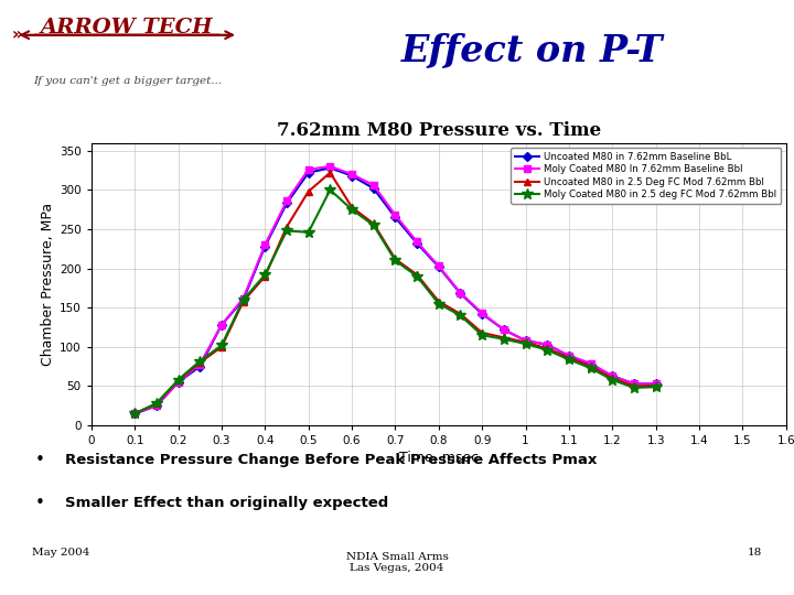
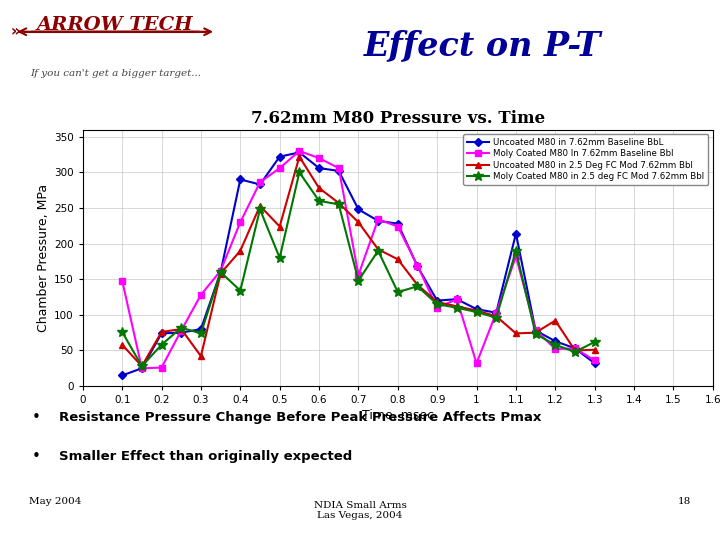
Moly Coated M80 In 7.62mm Baseline Bbl/0.1: 15 -> 148
Uncoated M80 in 2.5 Deg FC Mod 7.62mm Bbl/0.1: 15 -> 58
Moly Coated M80 in 2.5 deg FC Mod 7.62mm Bbl/0.1: 15 -> 76
Uncoated M80 in 7.62mm Baseline BbL/0.2: 55 -> 74
Moly Coated M80 In 7.62mm Baseline Bbl/0.2: 55 -> 26
Uncoated M80 in 2.5 Deg FC Mod 7.62mm Bbl/0.2: 57 -> 76
Uncoated M80 in 7.62mm Baseline BbL/0.3: 128 -> 80
Uncoated M80 in 2.5 Deg FC Mod 7.62mm Bbl/0.3: 100 -> 42
Moly Coated M80 in 2.5 deg FC Mod 7.62mm Bbl/0.3: 102 -> 74
Uncoated M80 in 7.62mm Baseline BbL/0.4: 228 -> 290
Moly Coated M80 in 2.5 deg FC Mod 7.62mm Bbl/0.4: 192 -> 134
Moly Coated M80 In 7.62mm Baseline Bbl/0.5: 326 -> 306
Uncoated M80 in 2.5 Deg FC Mod 7.62mm Bbl/0.5: 298 -> 224
Moly Coated M80 in 2.5 deg FC Mod 7.62mm Bbl/0.5: 246 -> 180
Uncoated M80 in 7.62mm Baseline BbL/0.6: 318 -> 306
Moly Coated M80 in 2.5 deg FC Mod 7.62mm Bbl/0.6: 275 -> 260
Uncoated M80 in 7.62mm Baseline BbL/0.7: 265 -> 248
Moly Coated M80 In 7.62mm Baseline Bbl/0.7: 268 -> 156
Uncoated M80 in 2.5 Deg FC Mod 7.62mm Bbl/0.7: 212 -> 230
Moly Coated M80 in 2.5 deg FC Mod 7.62mm Bbl/0.7: 210 -> 148
Uncoated M80 in 7.62mm Baseline BbL/0.8: 202 -> 228
Moly Coated M80 In 7.62mm Baseline Bbl/0.8: 203 -> 224
Uncoated M80 in 2.5 Deg FC Mod 7.62mm Bbl/0.8: 158 -> 178
Moly Coated M80 in 2.5 deg FC Mod 7.62mm Bbl/0.8: 155 -> 132
Uncoated M80 in 7.62mm Baseline BbL/0.9: 142 -> 120
Moly Coated M80 In 7.62mm Baseline Bbl/0.9: 143 -> 110
Moly Coated M80 In 7.62mm Baseline Bbl/1: 108 -> 32
Uncoated M80 in 7.62mm Baseline BbL/1.1: 88 -> 214
Moly Coated M80 In 7.62mm Baseline Bbl/1.1: 89 -> 182
Uncoated M80 in 2.5 Deg FC Mod 7.62mm Bbl/1.1: 86 -> 74
Moly Coated M80 in 2.5 deg FC Mod 7.62mm Bbl/1.1: 84 -> 190
Moly Coated M80 In 7.62mm Baseline Bbl/1.2: 63 -> 52
Uncoated M80 in 2.5 Deg FC Mod 7.62mm Bbl/1.2: 60 -> 92
Uncoated M80 in 7.62mm Baseline BbL/1.3: 53 -> 32
Moly Coated M80 In 7.62mm Baseline Bbl/1.3: 53 -> 36
Moly Coated M80 in 2.5 deg FC Mod 7.62mm Bbl/1.3: 49 -> 62
